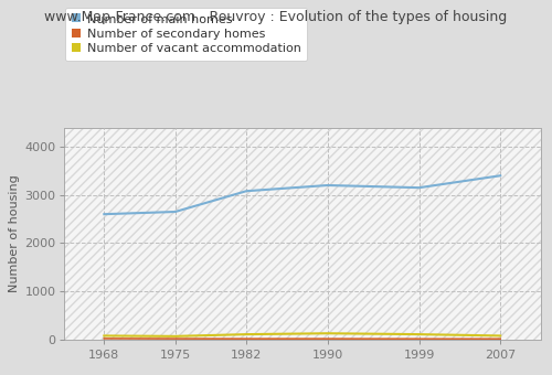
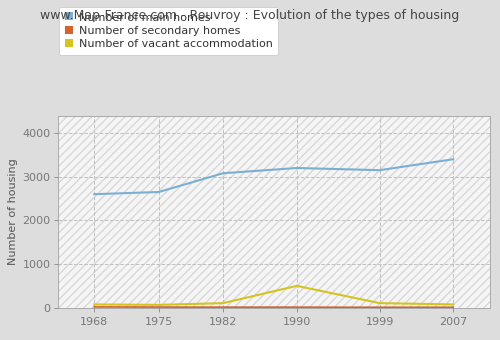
Number of vacant accommodation/1990: 120 -> 500
